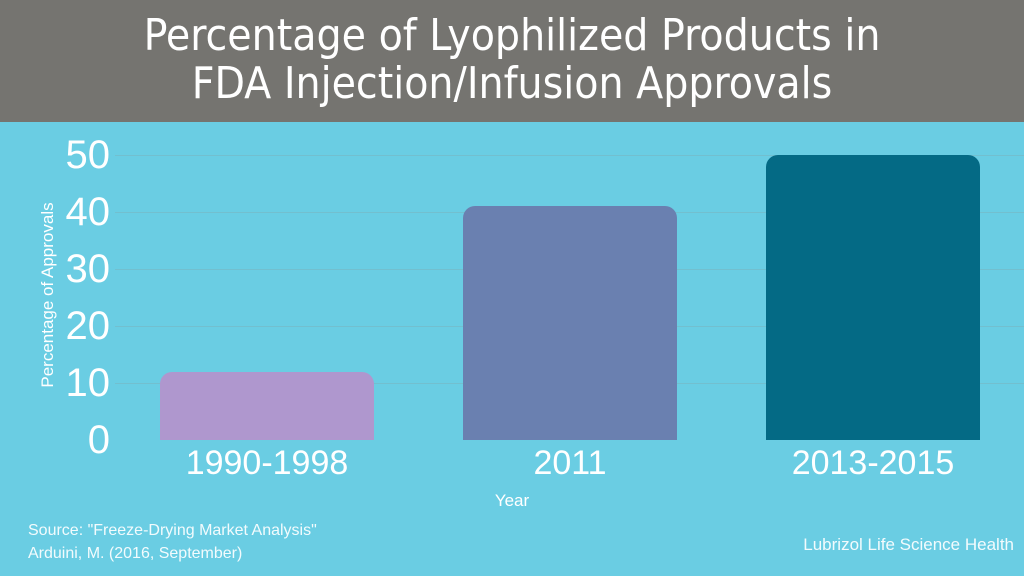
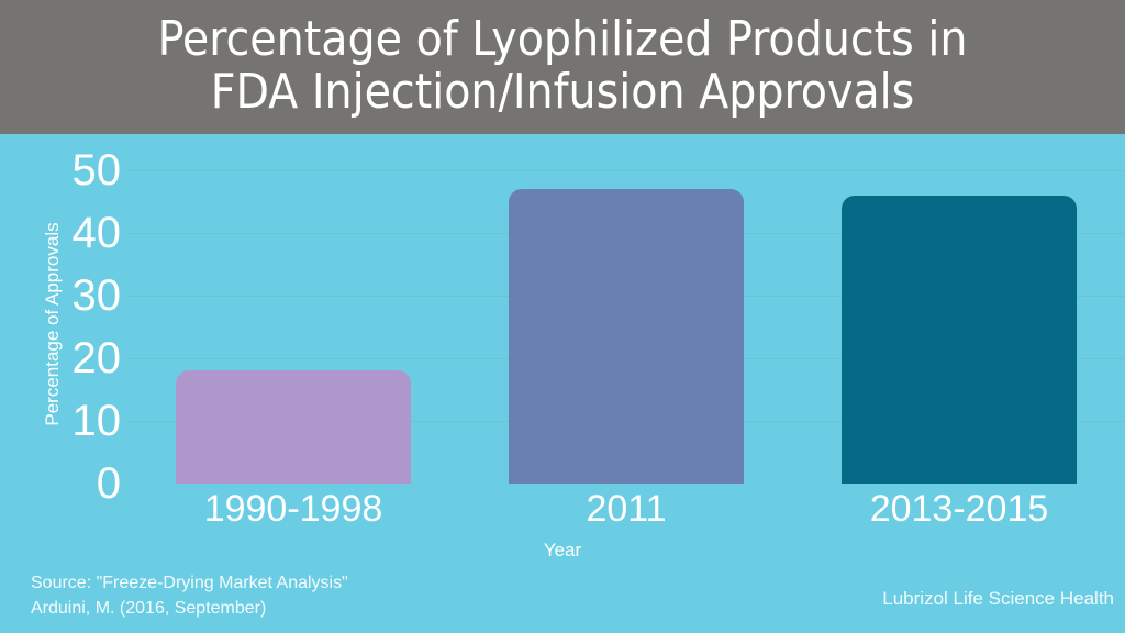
1990-1998: 12 -> 18
2011: 41 -> 47
2013-2015: 50 -> 46
